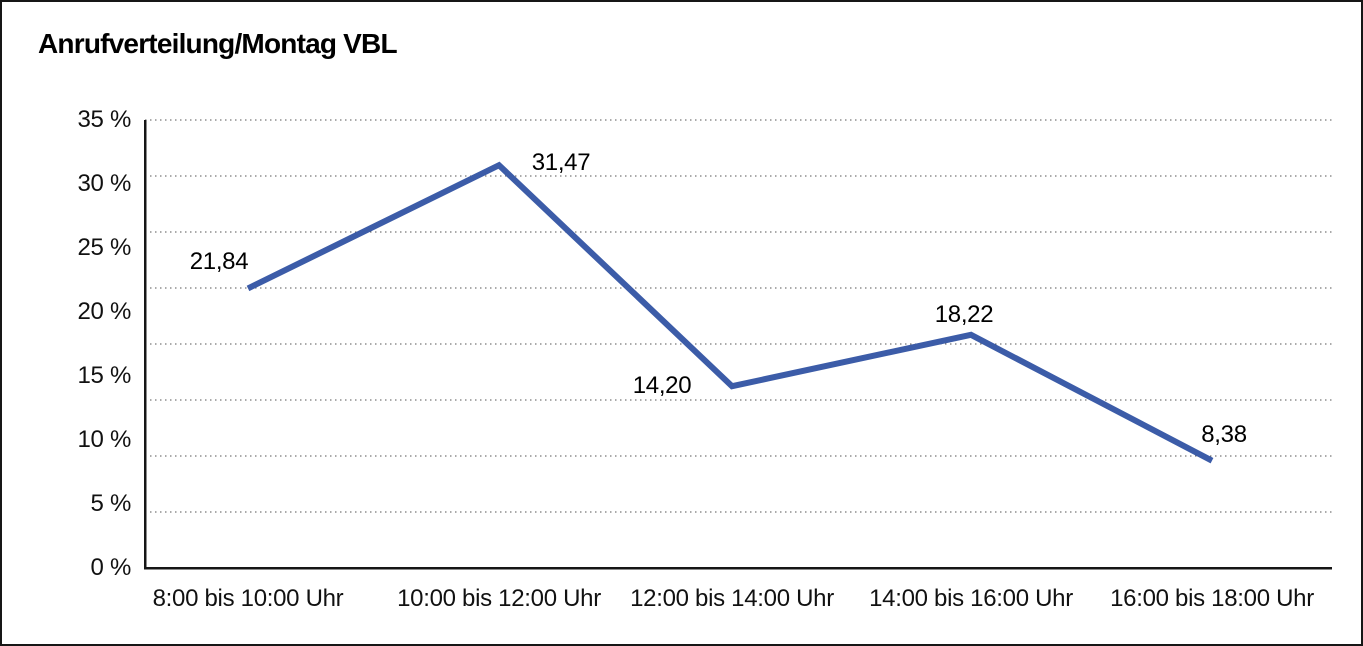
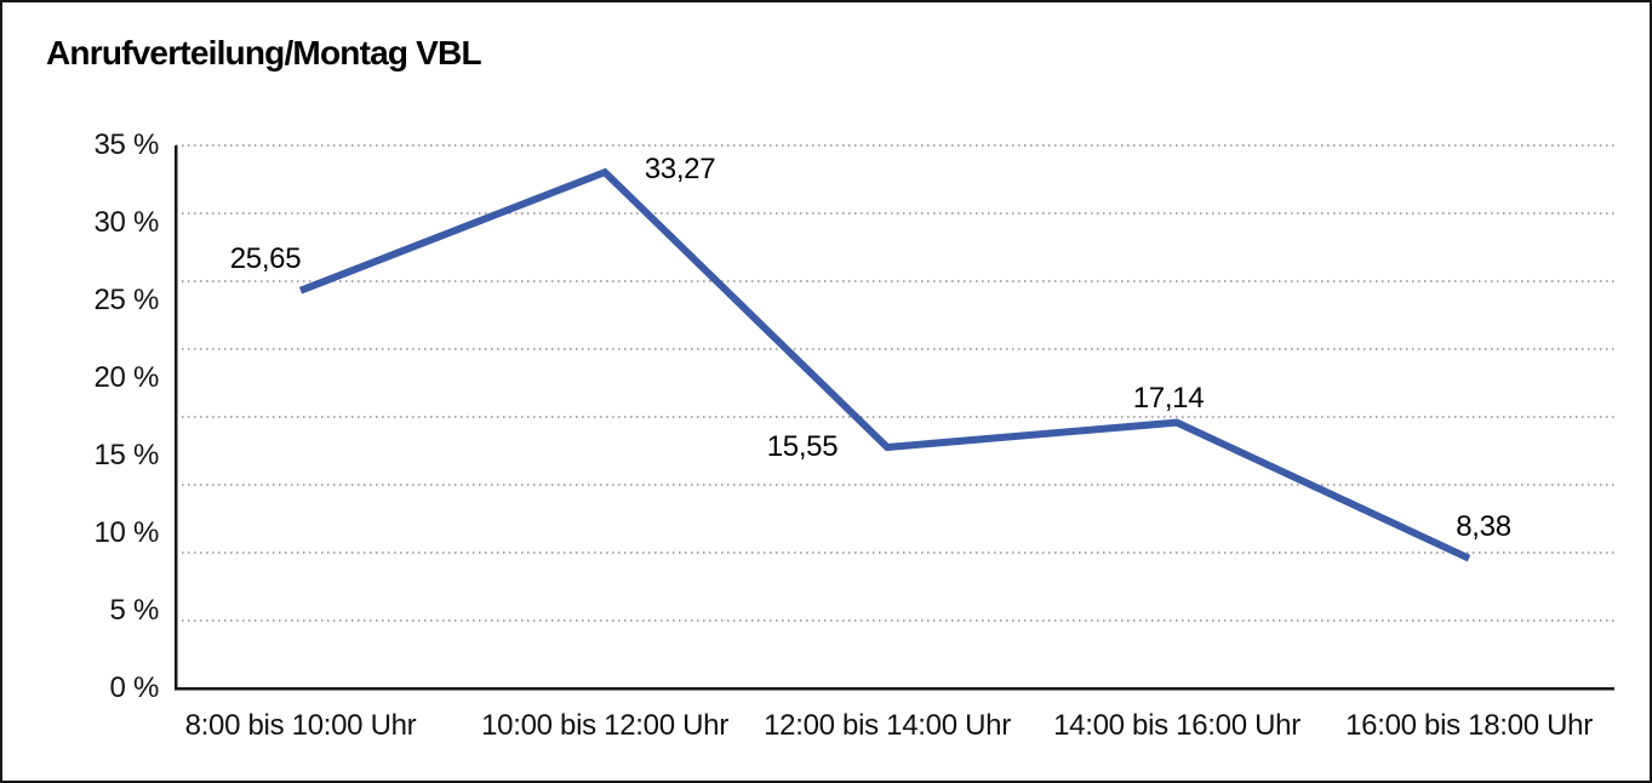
8:00 bis 10:00 Uhr: 21,84 -> 25,65
10:00 bis 12:00 Uhr: 31,47 -> 33,27
12:00 bis 14:00 Uhr: 14,20 -> 15,55
14:00 bis 16:00 Uhr: 18,22 -> 17,14
